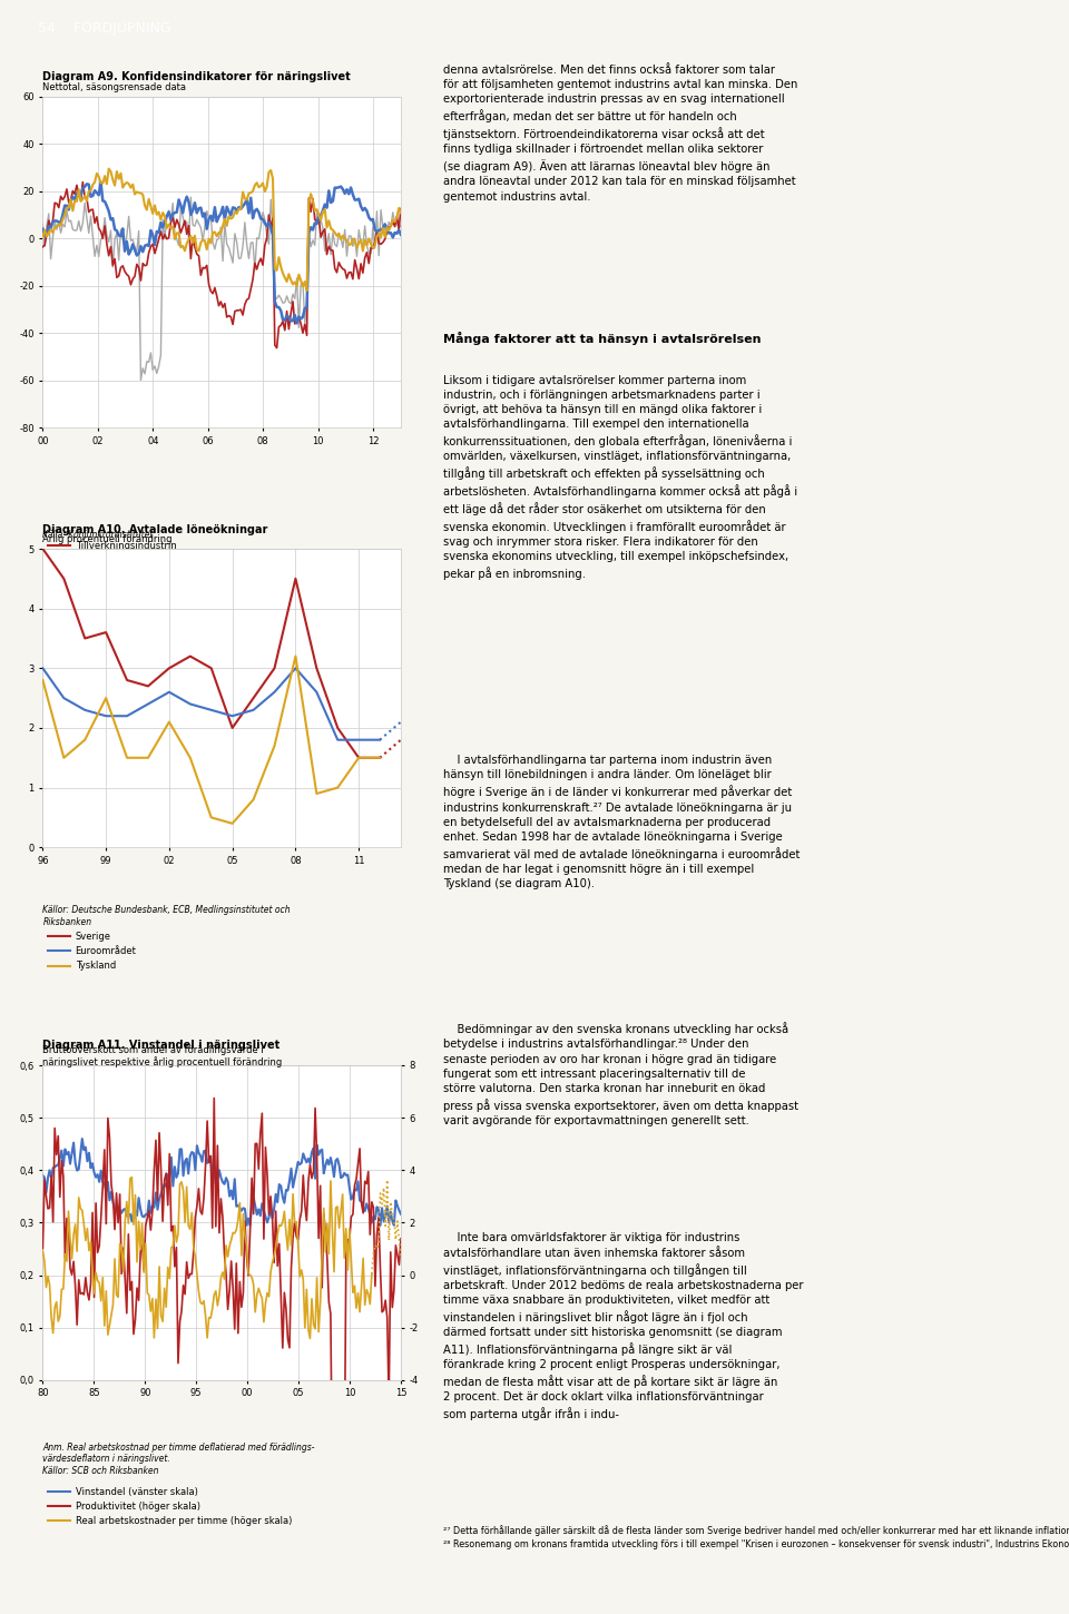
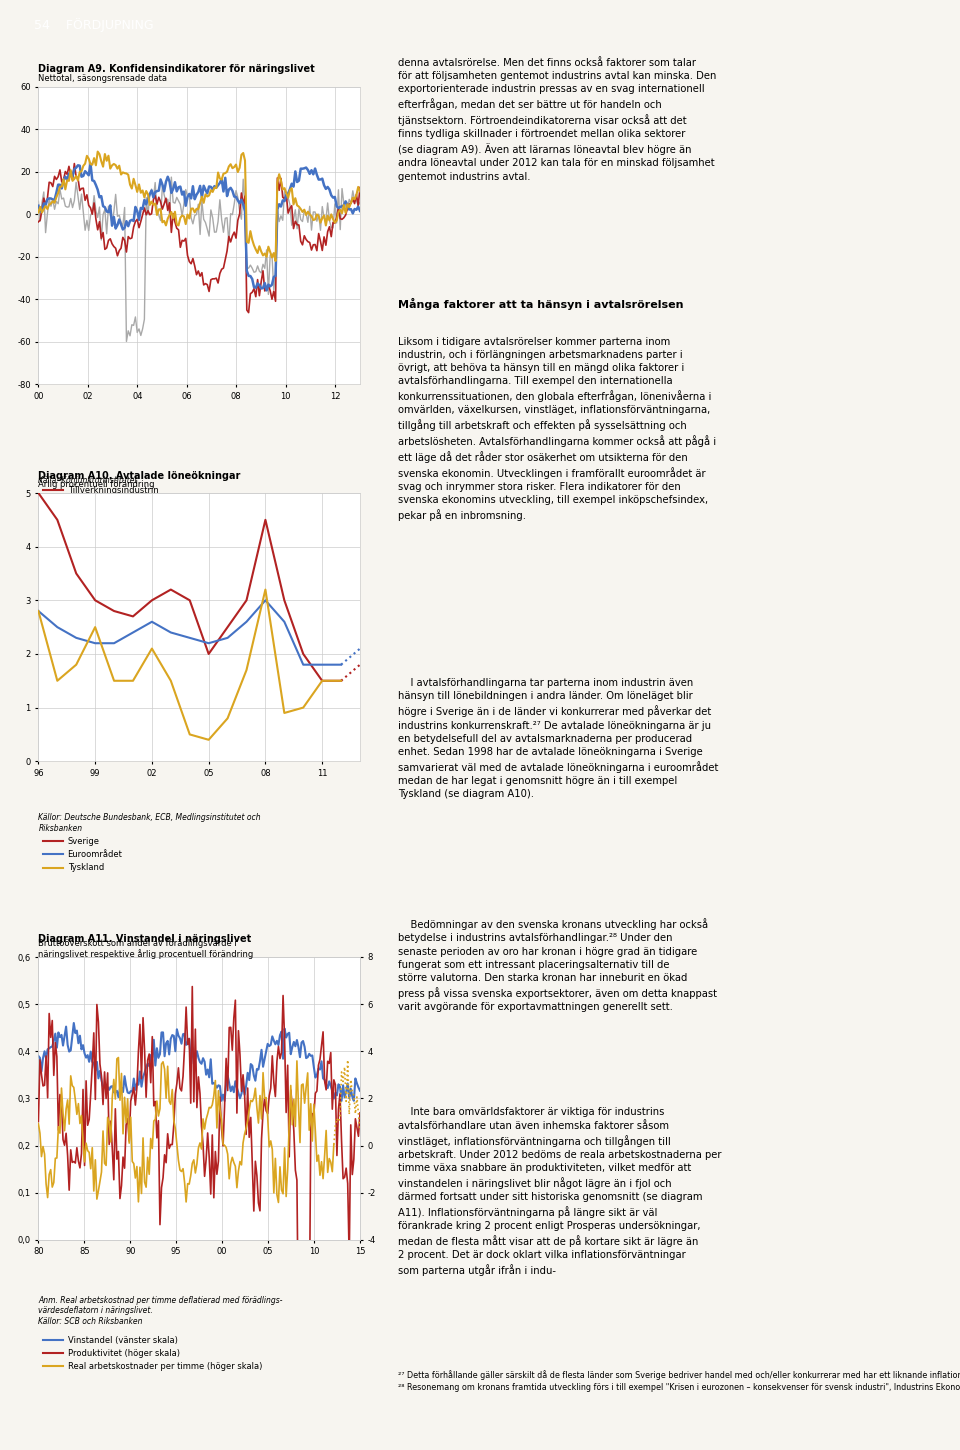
Euroområdet/96: 3.0 -> 2.8
Sverige/99: 3.6 -> 3.0
